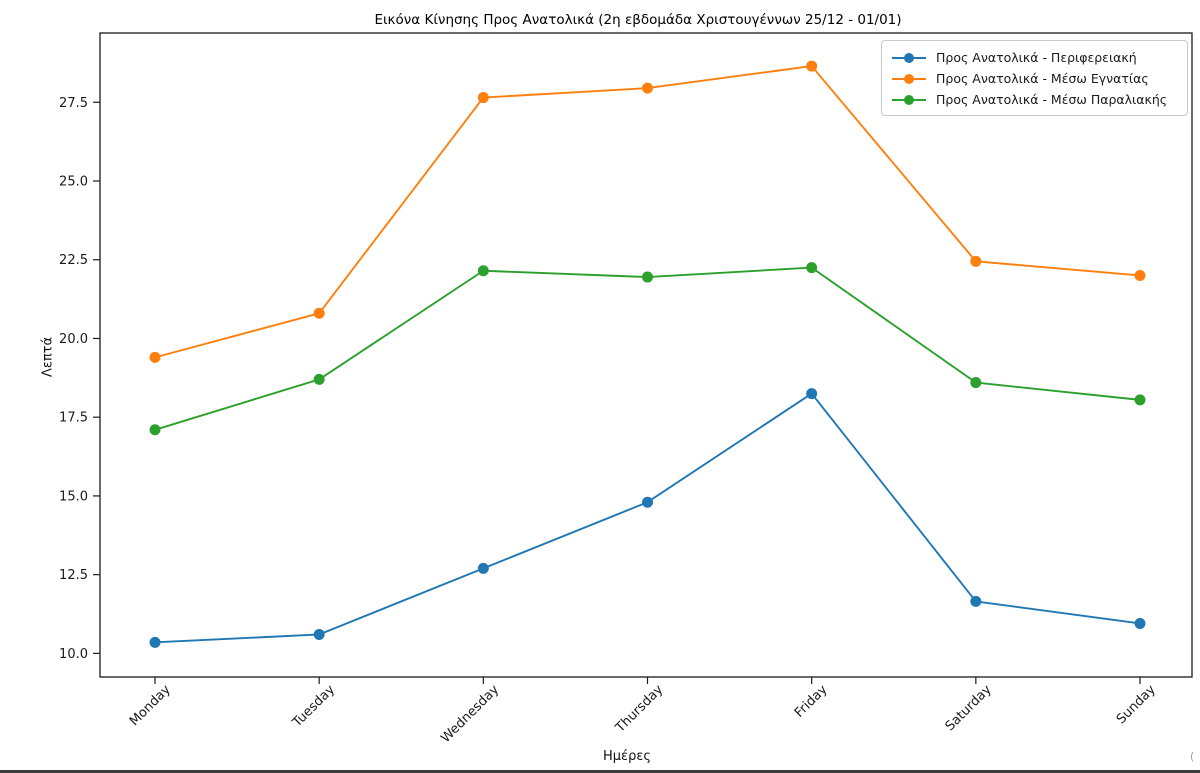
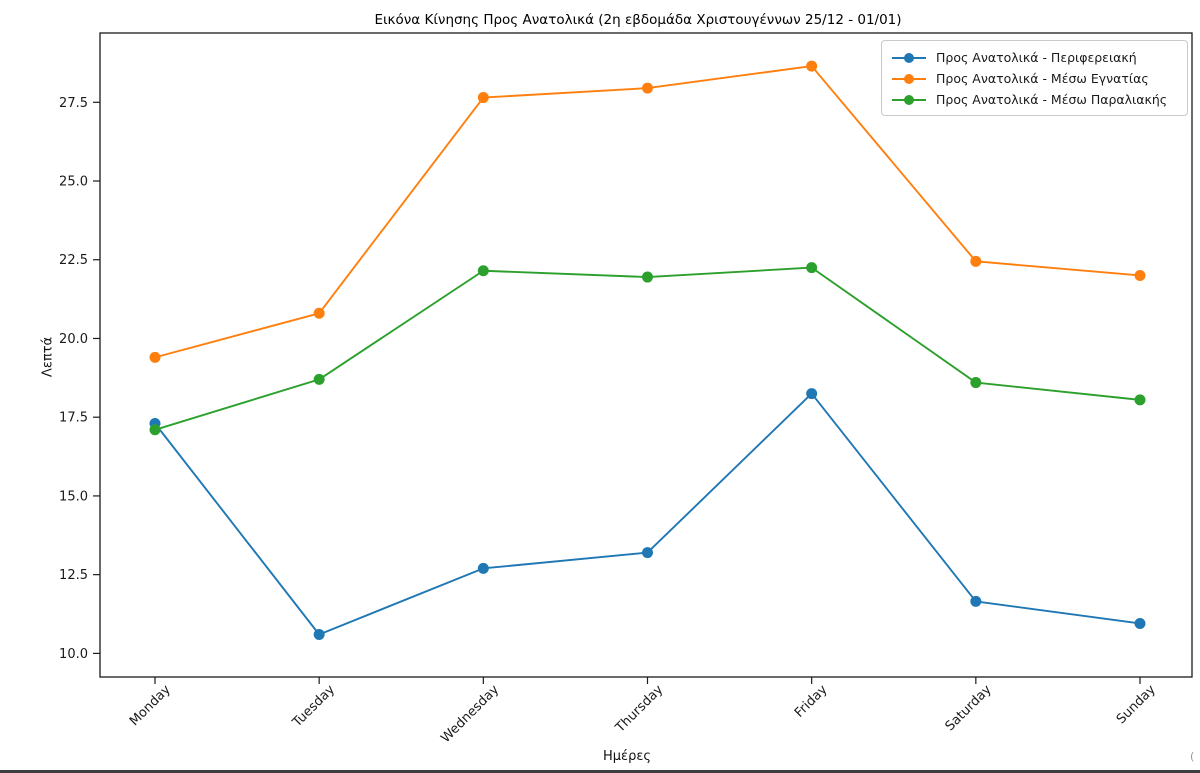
Προς Ανατολικά - Περιφερειακή/Monday: 10.3 -> 17.3
Προς Ανατολικά - Περιφερειακή/Thursday: 14.8 -> 13.2
